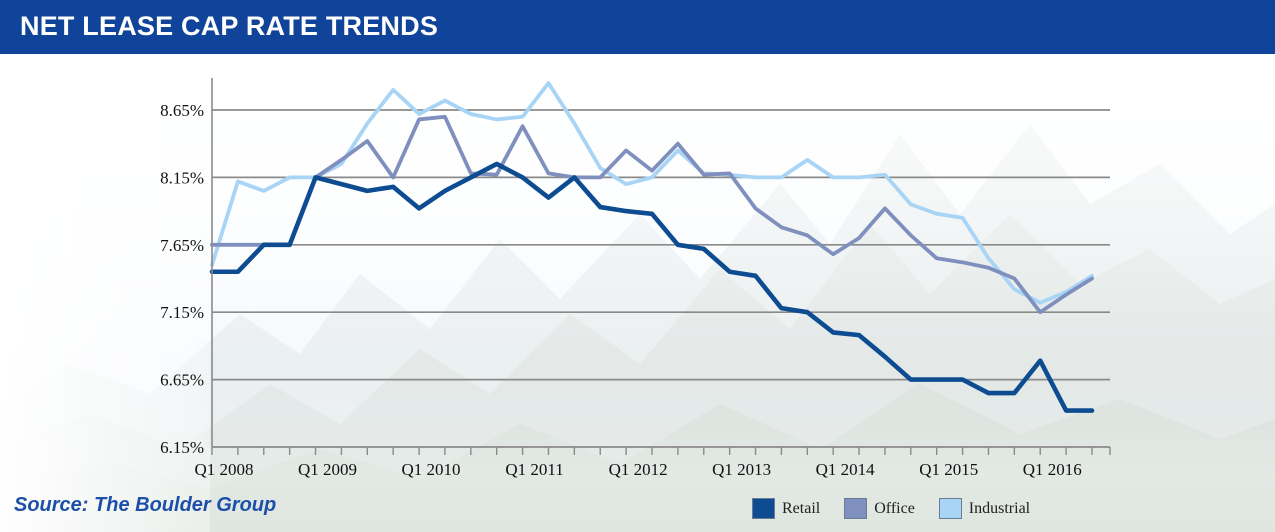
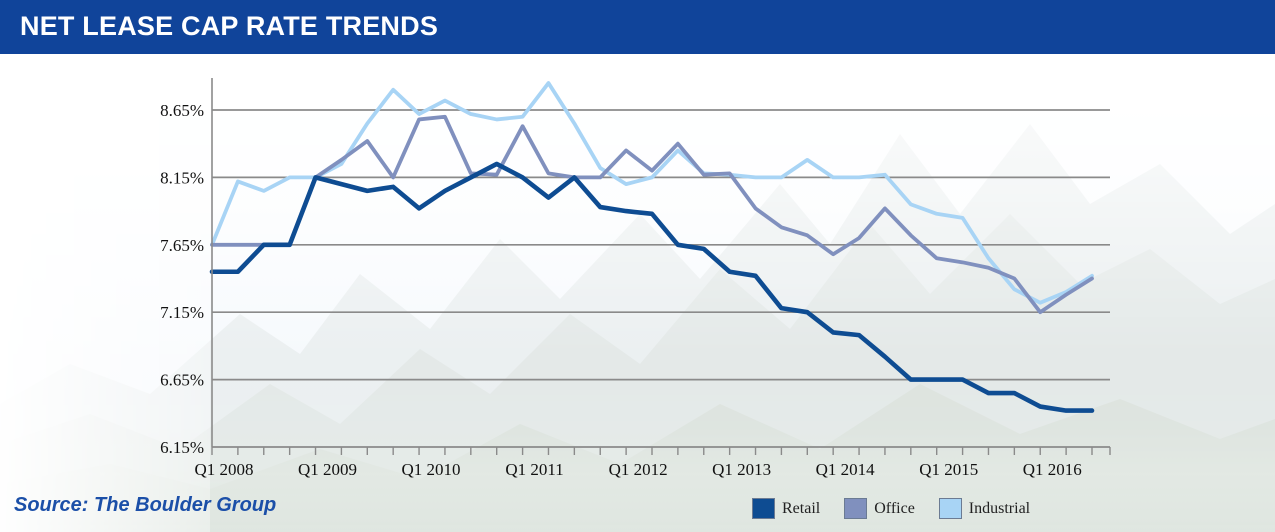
Industrial/Q1 2008: 7.50% -> 7.65%
Retail/Q1 2016: 6.79% -> 6.45%
